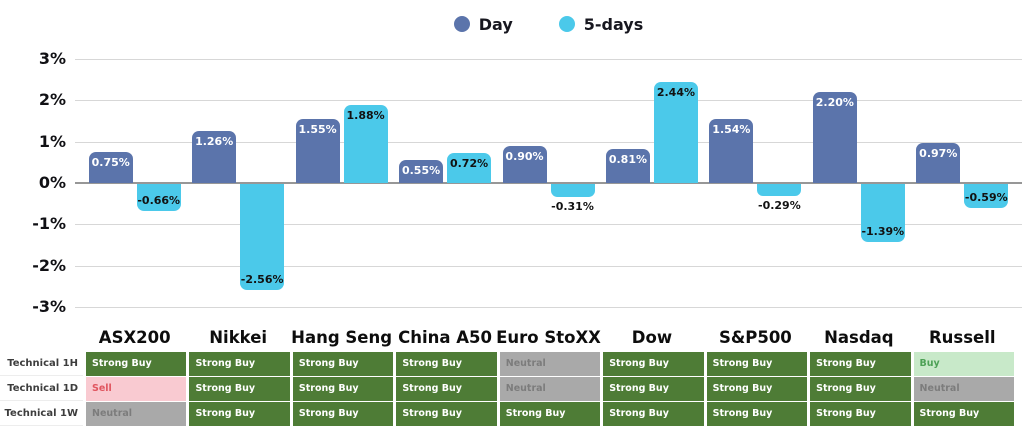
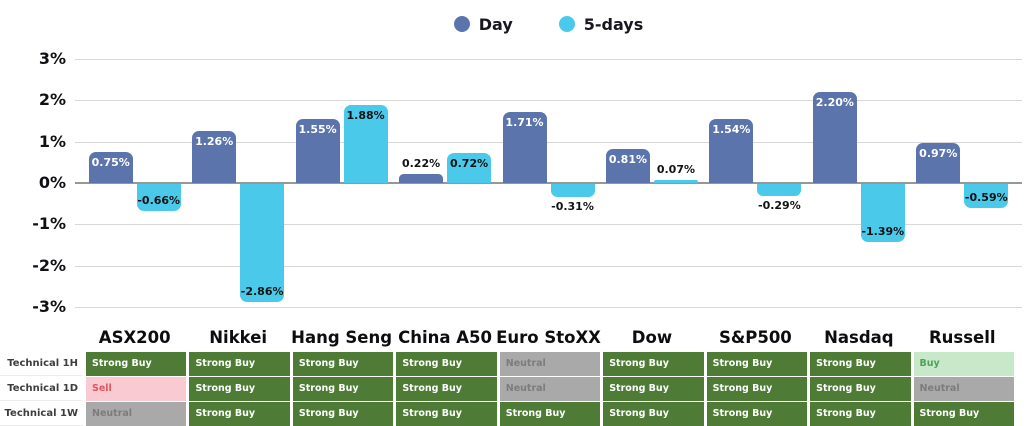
5-days/Nikkei: -2.56% -> -2.86%
Day/China A50: 0.55% -> 0.22%
Day/Euro StoXX: 0.90% -> 1.71%
5-days/Dow: 2.44% -> 0.07%
